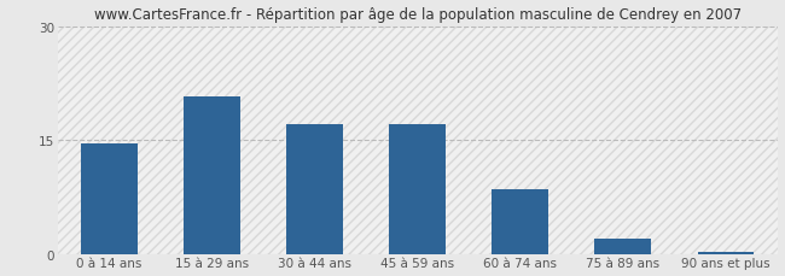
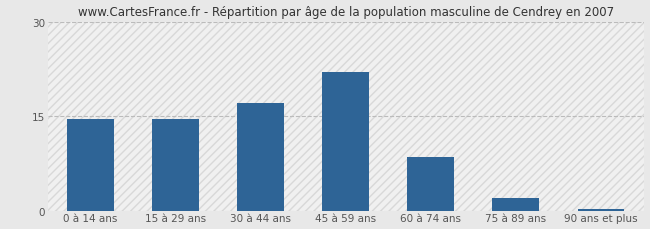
15 à 29 ans: 20.8 -> 14.5
45 à 59 ans: 17.0 -> 22.0
